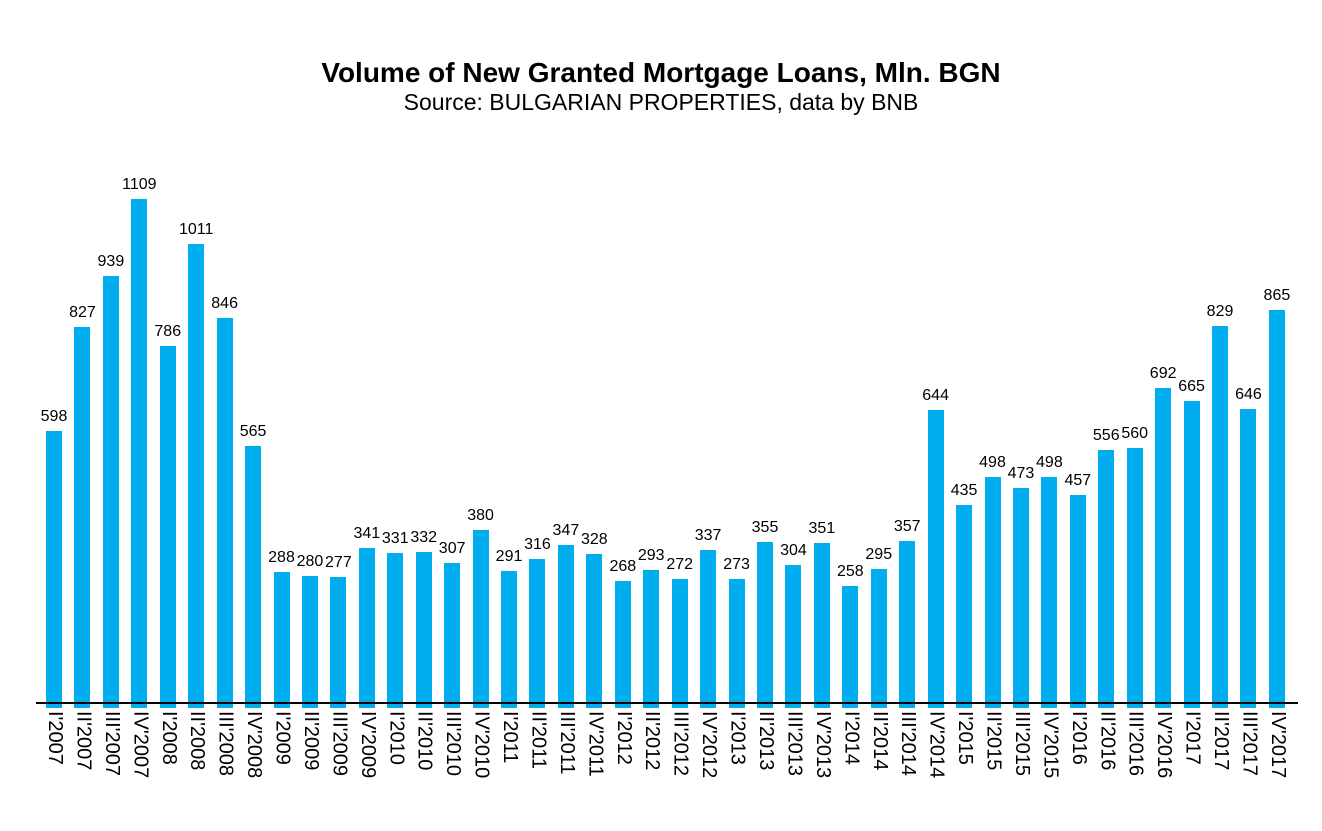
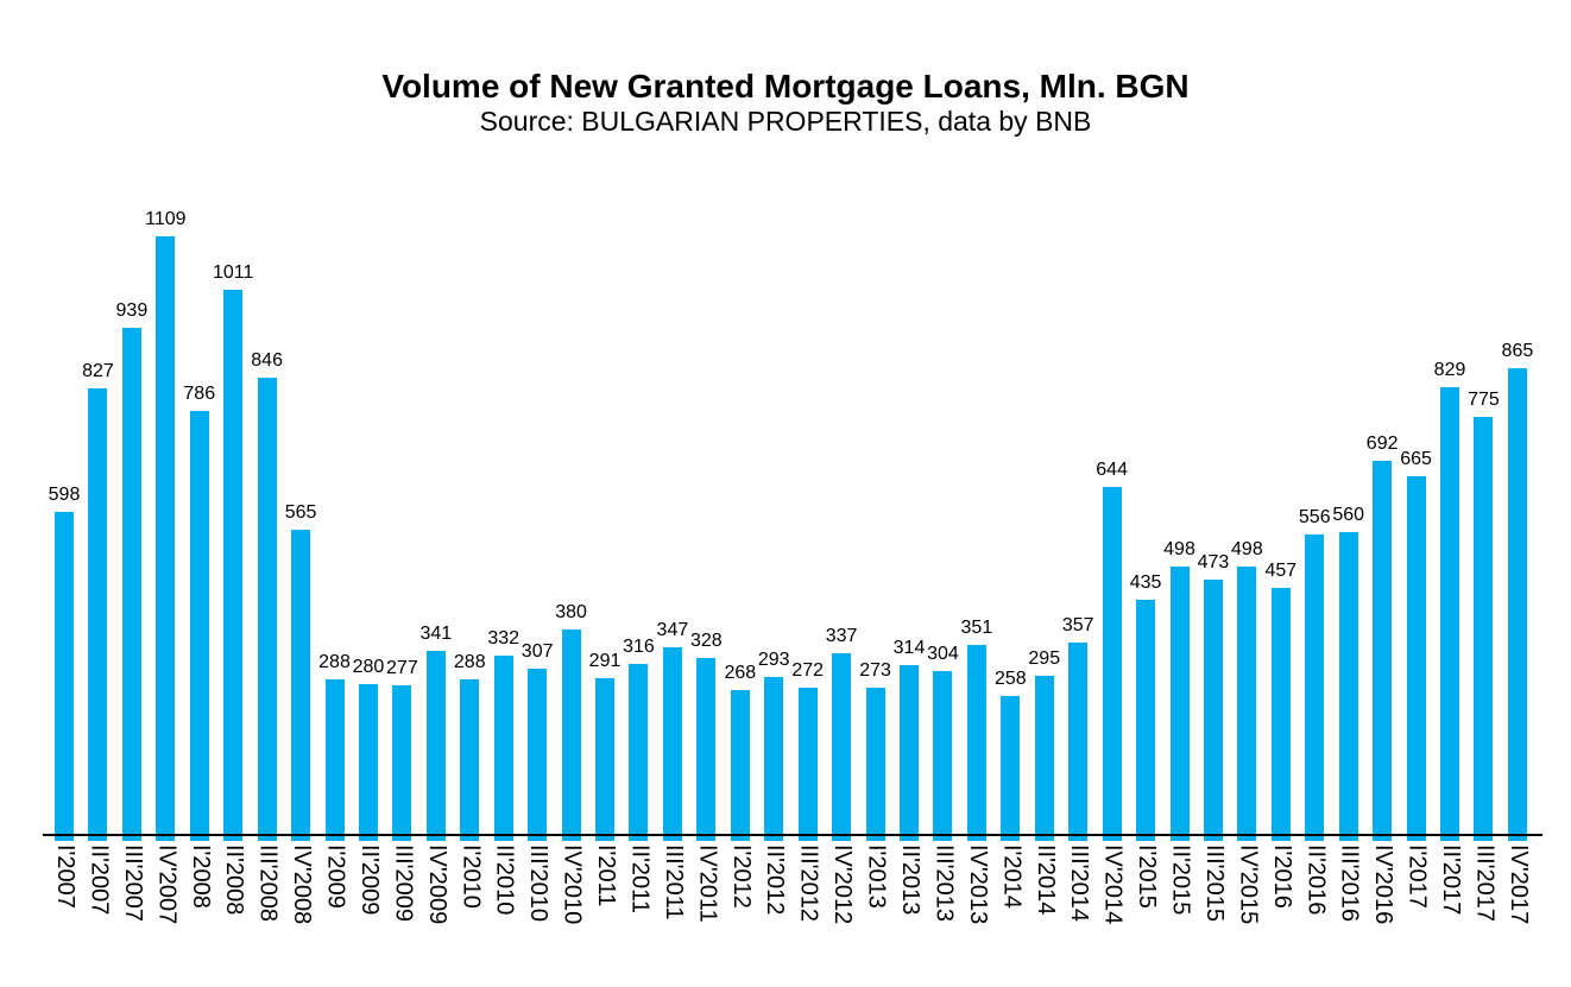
I'2010: 331 -> 288
II'2013: 355 -> 314
III'2017: 646 -> 775
